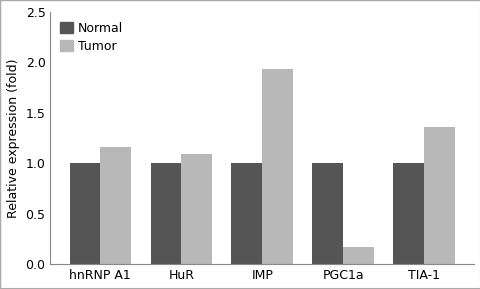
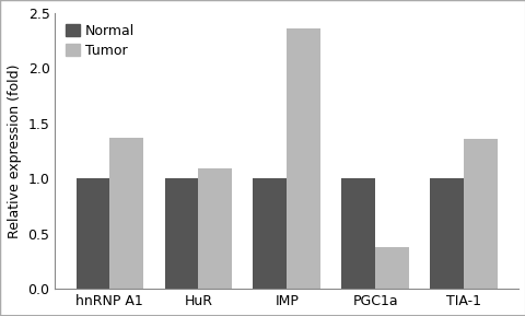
Tumor/hnRNP A1: 1.16 -> 1.37
Tumor/IMP: 1.93 -> 2.36
Tumor/PGC1a: 0.17 -> 0.38
